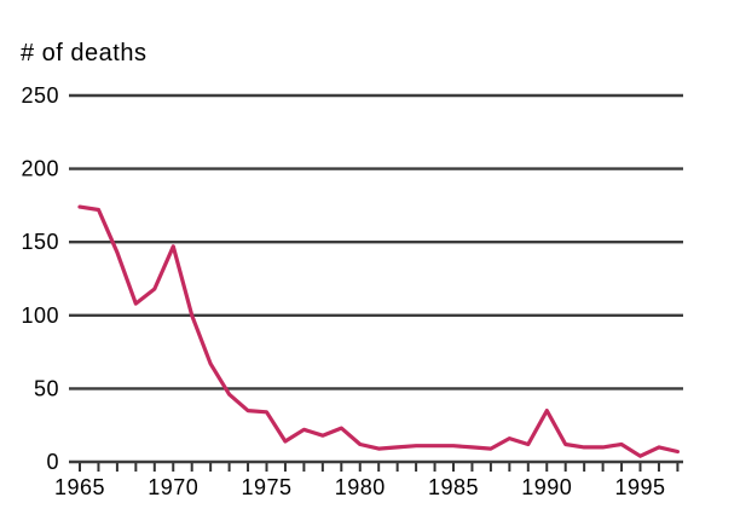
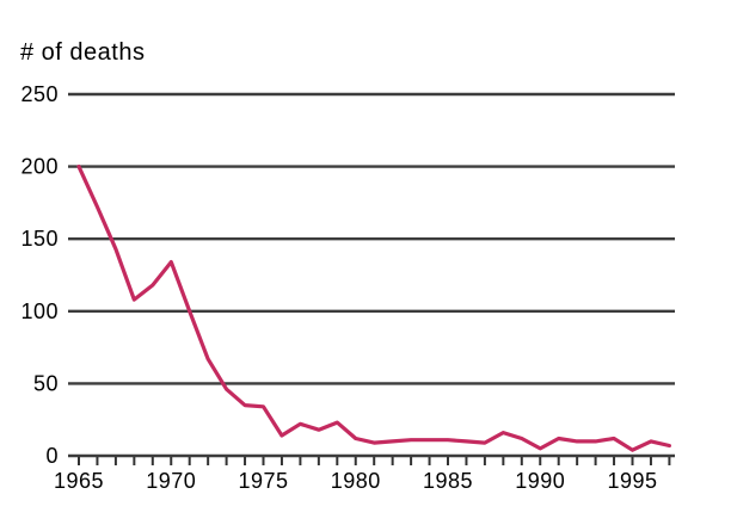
1965: 174 -> 200
1970: 147 -> 134
1990: 35 -> 5
